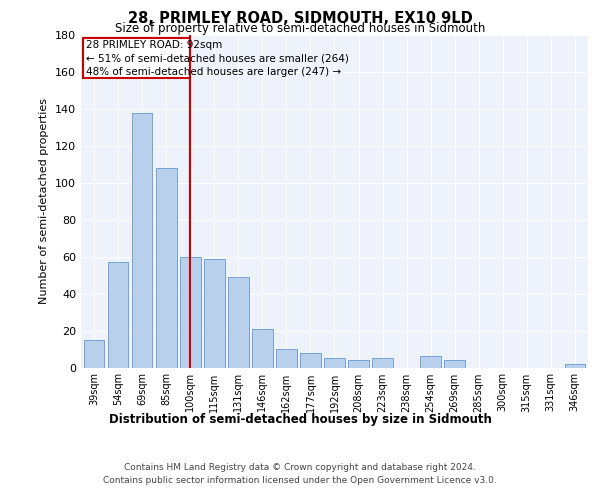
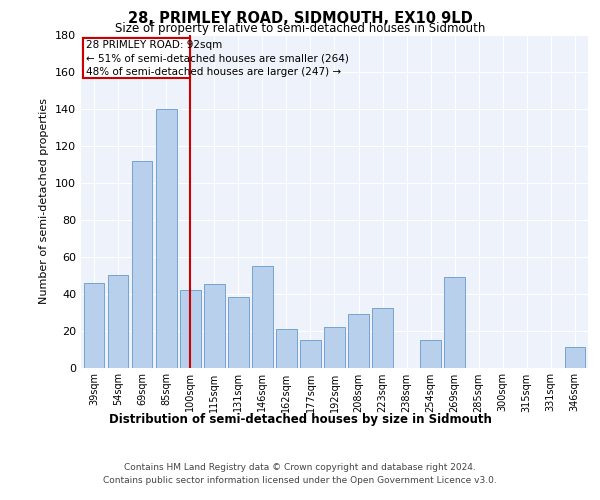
39sqm: 15 -> 46
54sqm: 57 -> 50
69sqm: 138 -> 112
85sqm: 108 -> 140
100sqm: 60 -> 42
115sqm: 59 -> 45
131sqm: 49 -> 38
146sqm: 21 -> 55
162sqm: 10 -> 21
177sqm: 8 -> 15
192sqm: 5 -> 22
208sqm: 4 -> 29
223sqm: 5 -> 32
254sqm: 6 -> 15
269sqm: 4 -> 49
346sqm: 2 -> 11
